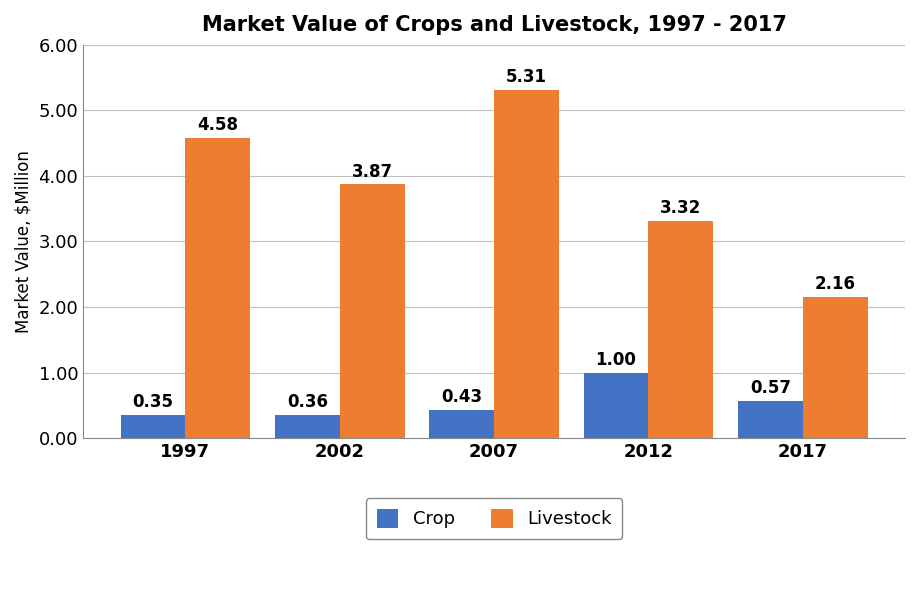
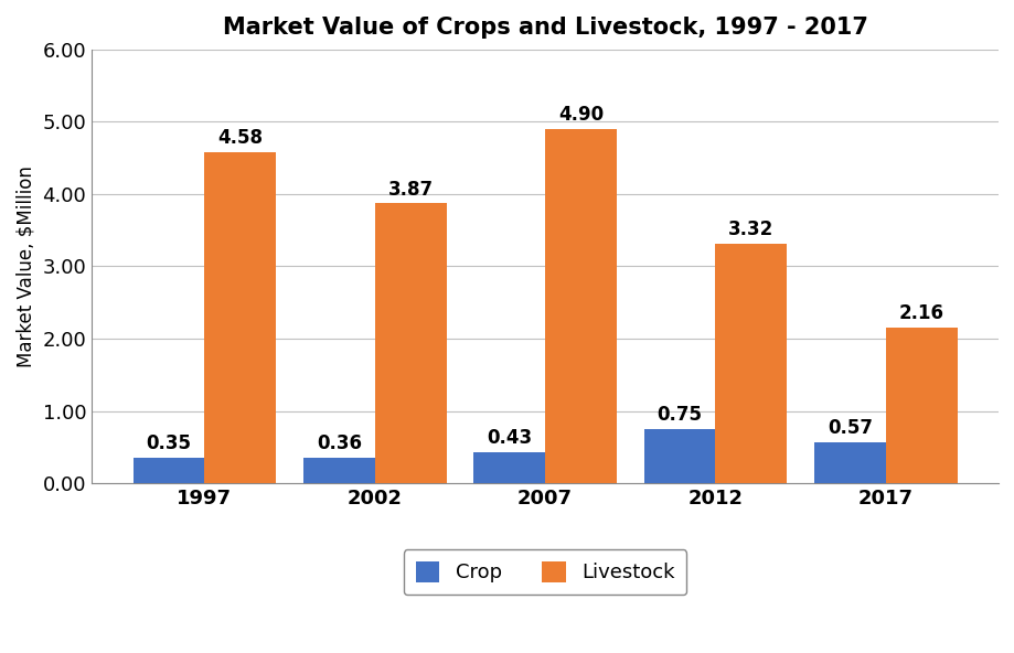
Livestock/2007: 5.31 -> 4.90
Crop/2012: 1.00 -> 0.75
